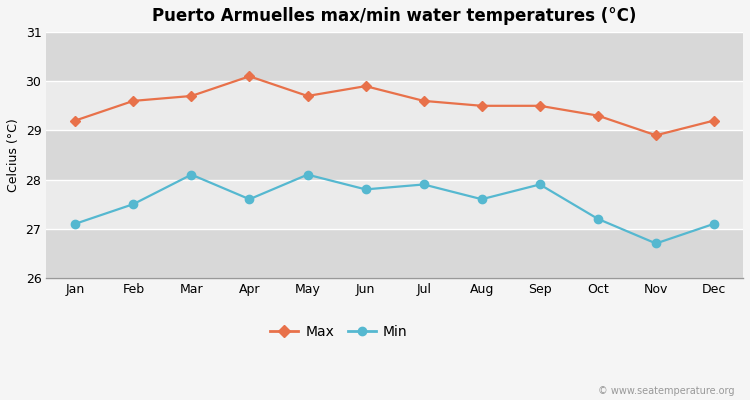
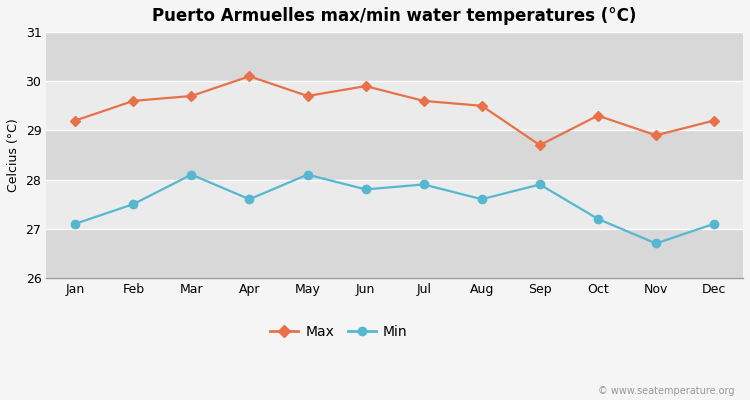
Max/Sep: 29.5 -> 28.7
